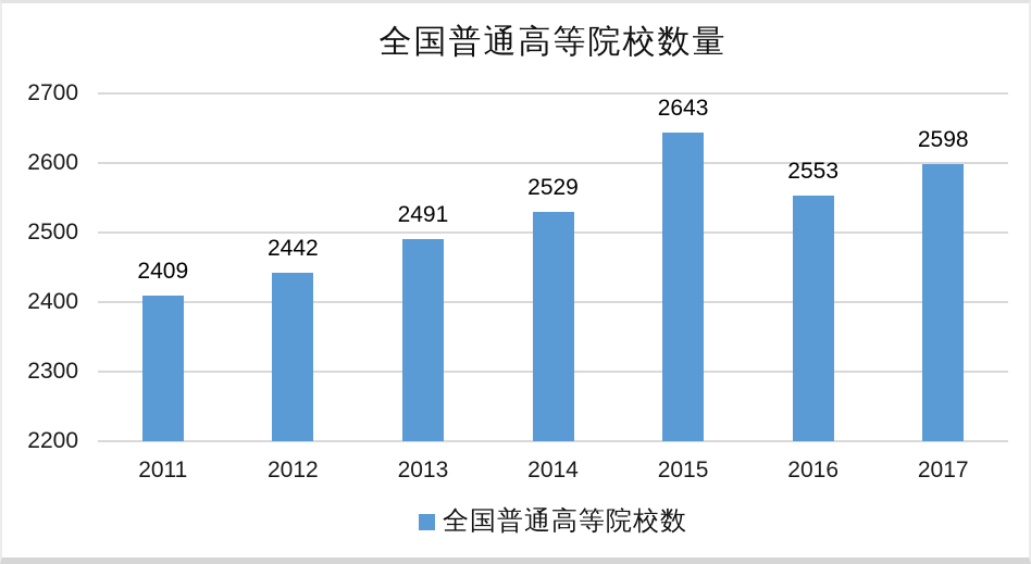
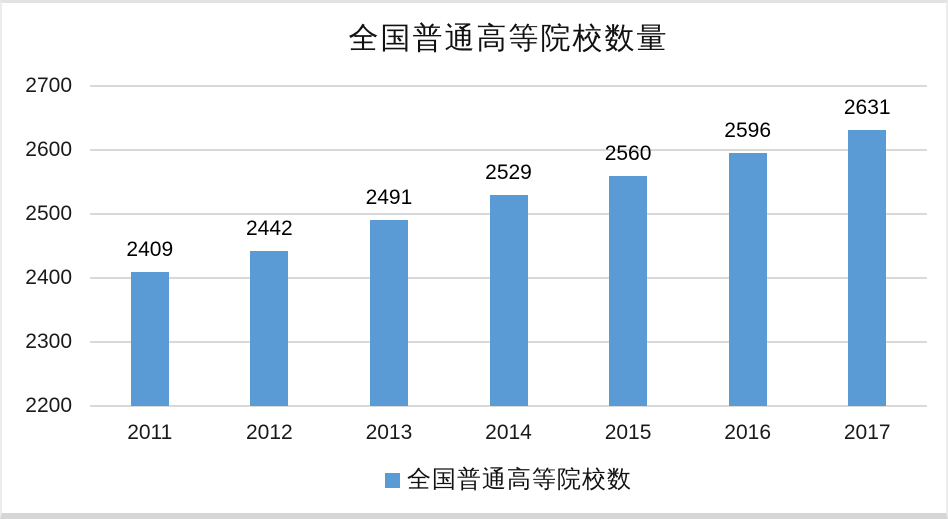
2015: 2643 -> 2560
2016: 2553 -> 2596
2017: 2598 -> 2631
